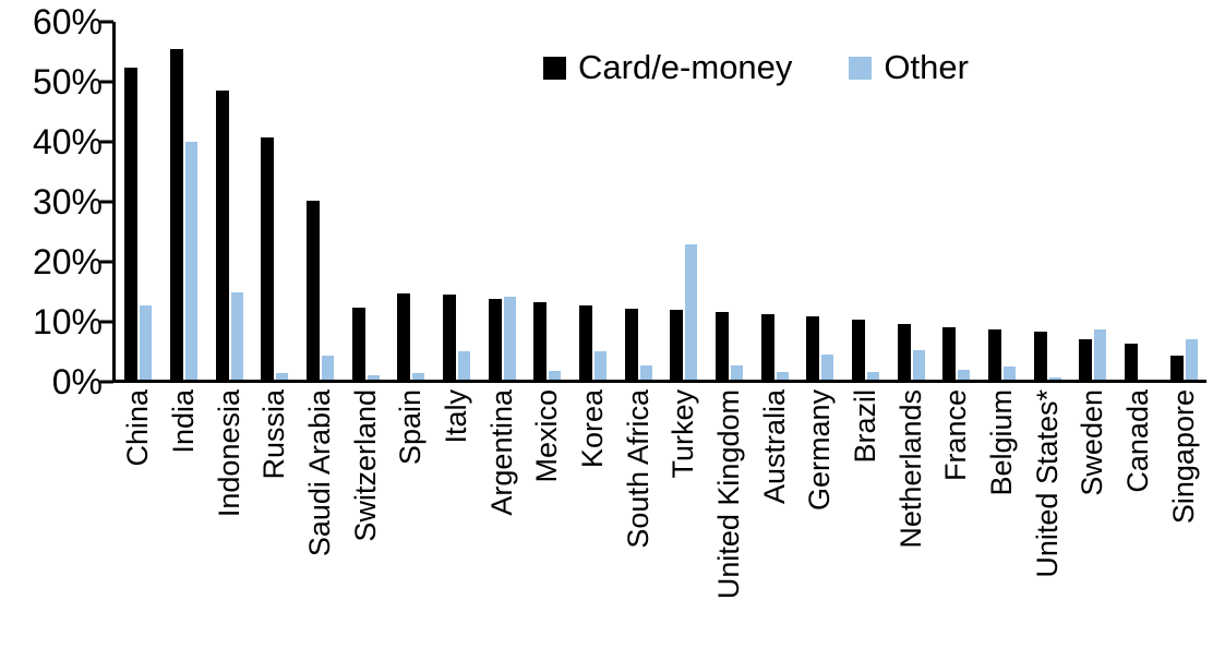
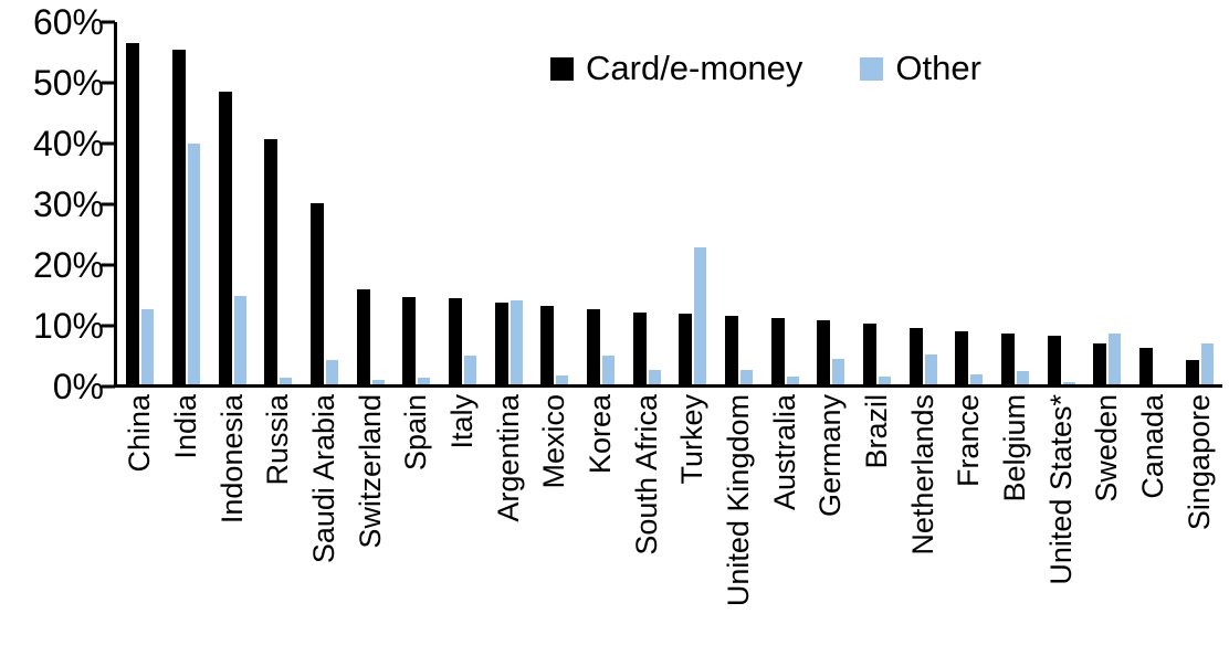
Card/e-money/China: 52% -> 56%
Card/e-money/Switzerland: 12% -> 16%
